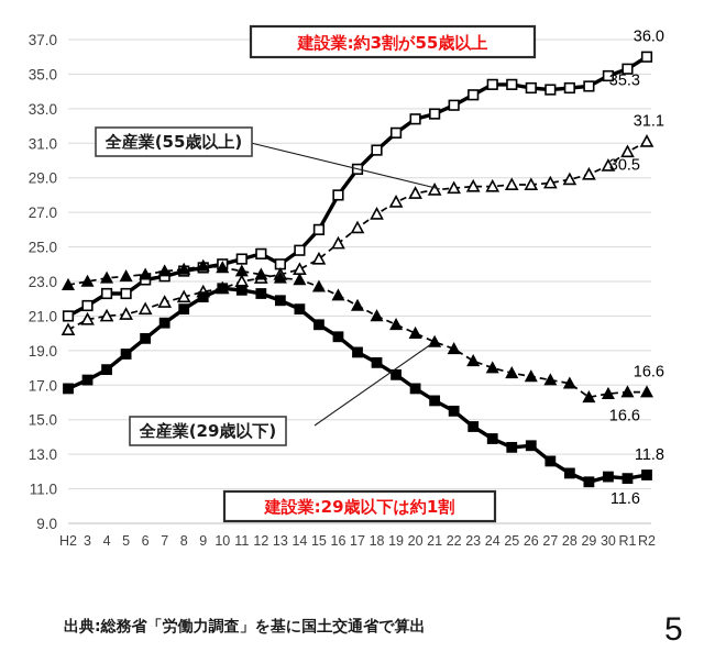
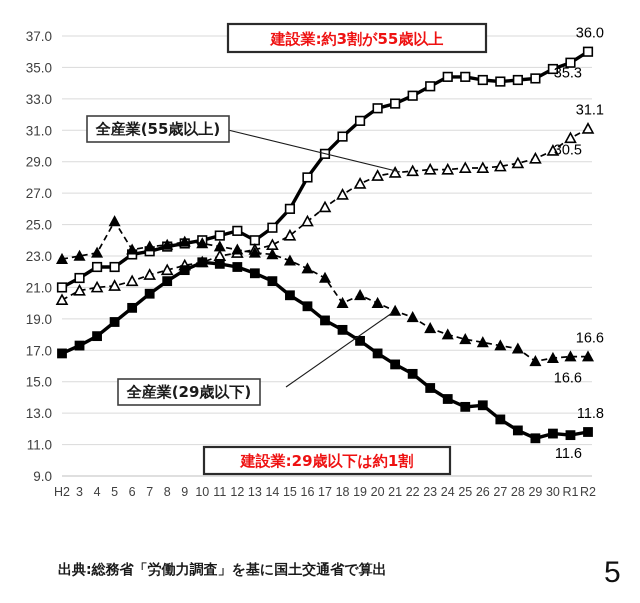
全産業(29歳以下)/5: 23.3 -> 25.2
全産業(29歳以下)/18: 21.0 -> 20.0
